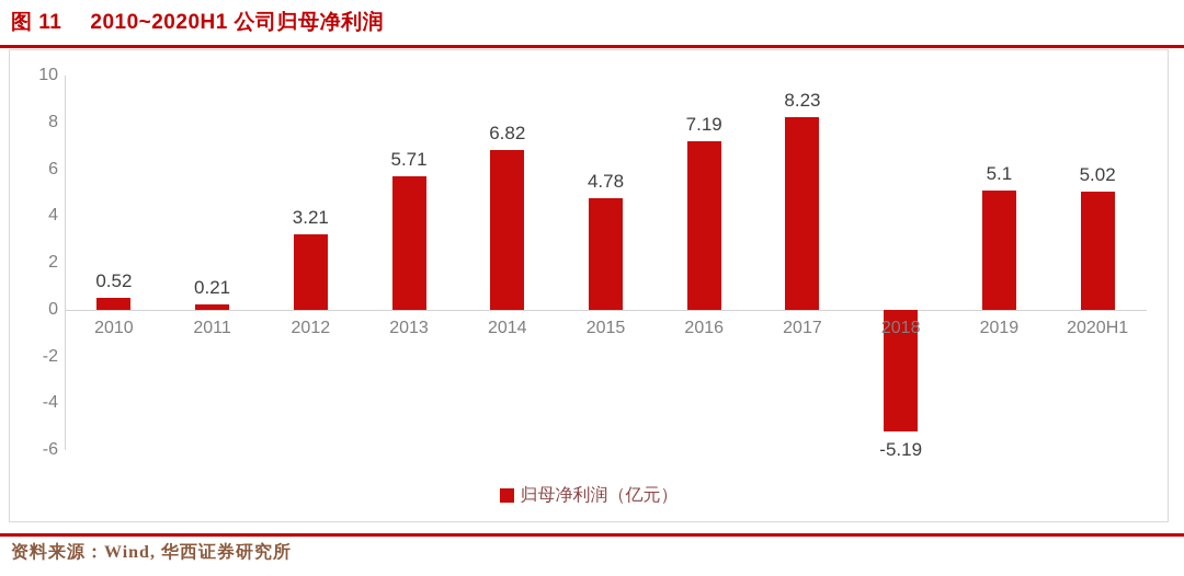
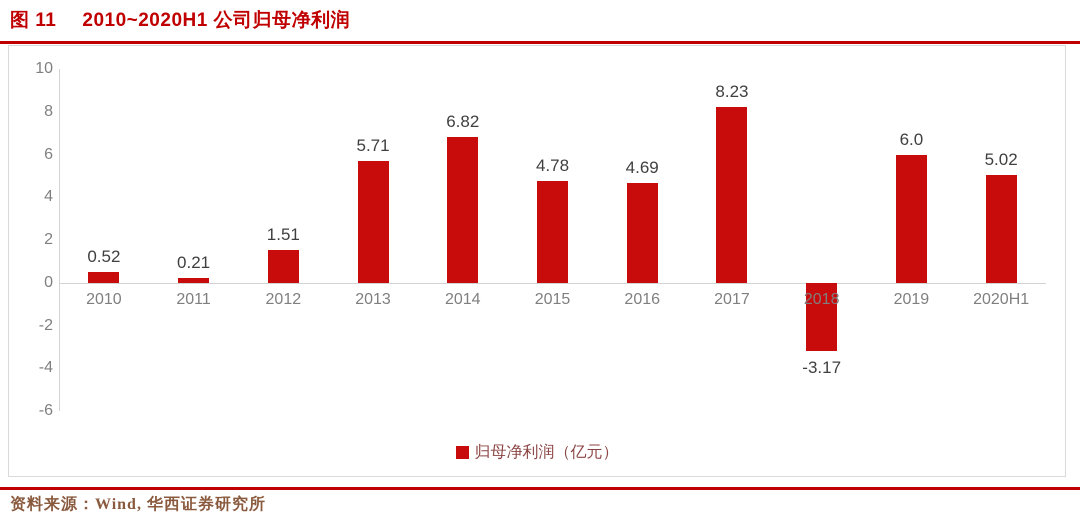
2012: 3.21 -> 1.51
2016: 7.19 -> 4.69
2018: -5.19 -> -3.17
2019: 5.1 -> 6.0
